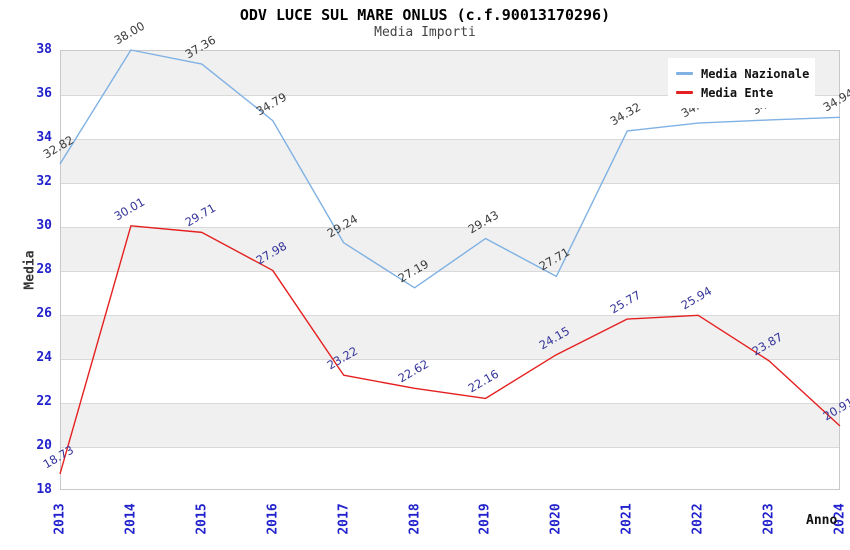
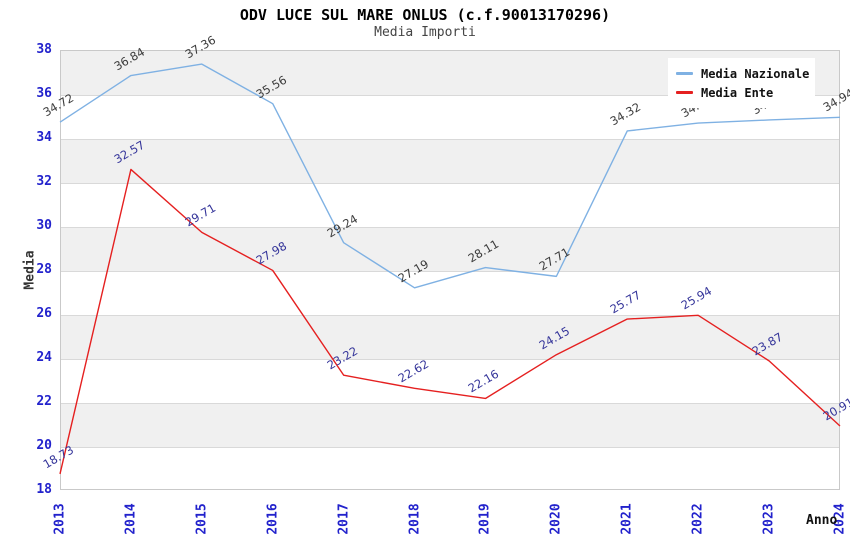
Media Nazionale/2013: 32.82 -> 34.72
Media Nazionale/2014: 38.00 -> 36.84
Media Ente/2014: 30.01 -> 32.57
Media Nazionale/2016: 34.79 -> 35.56
Media Nazionale/2019: 29.43 -> 28.11
